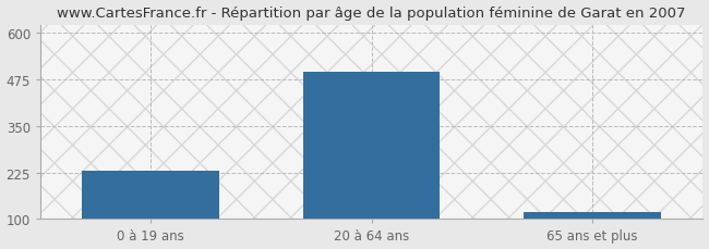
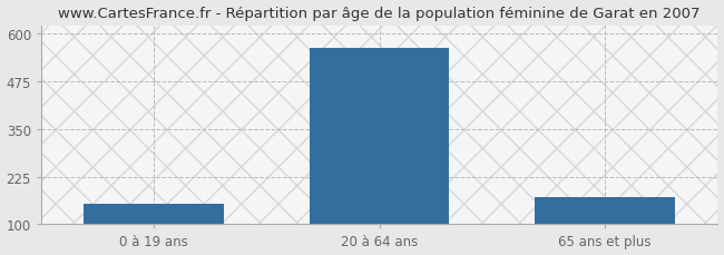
0 à 19 ans: 228 -> 155
20 à 64 ans: 493 -> 560
65 ans et plus: 120 -> 170
